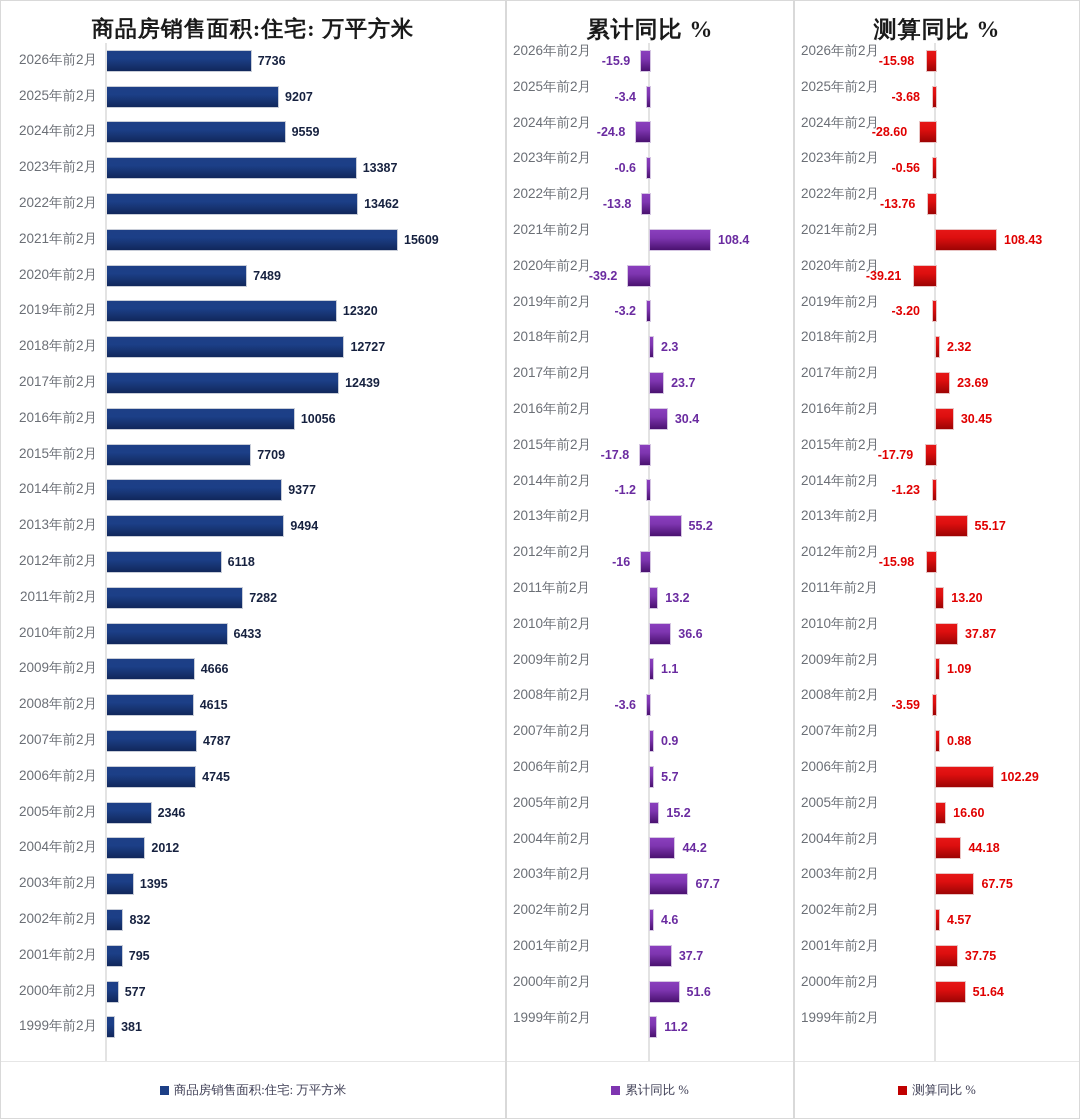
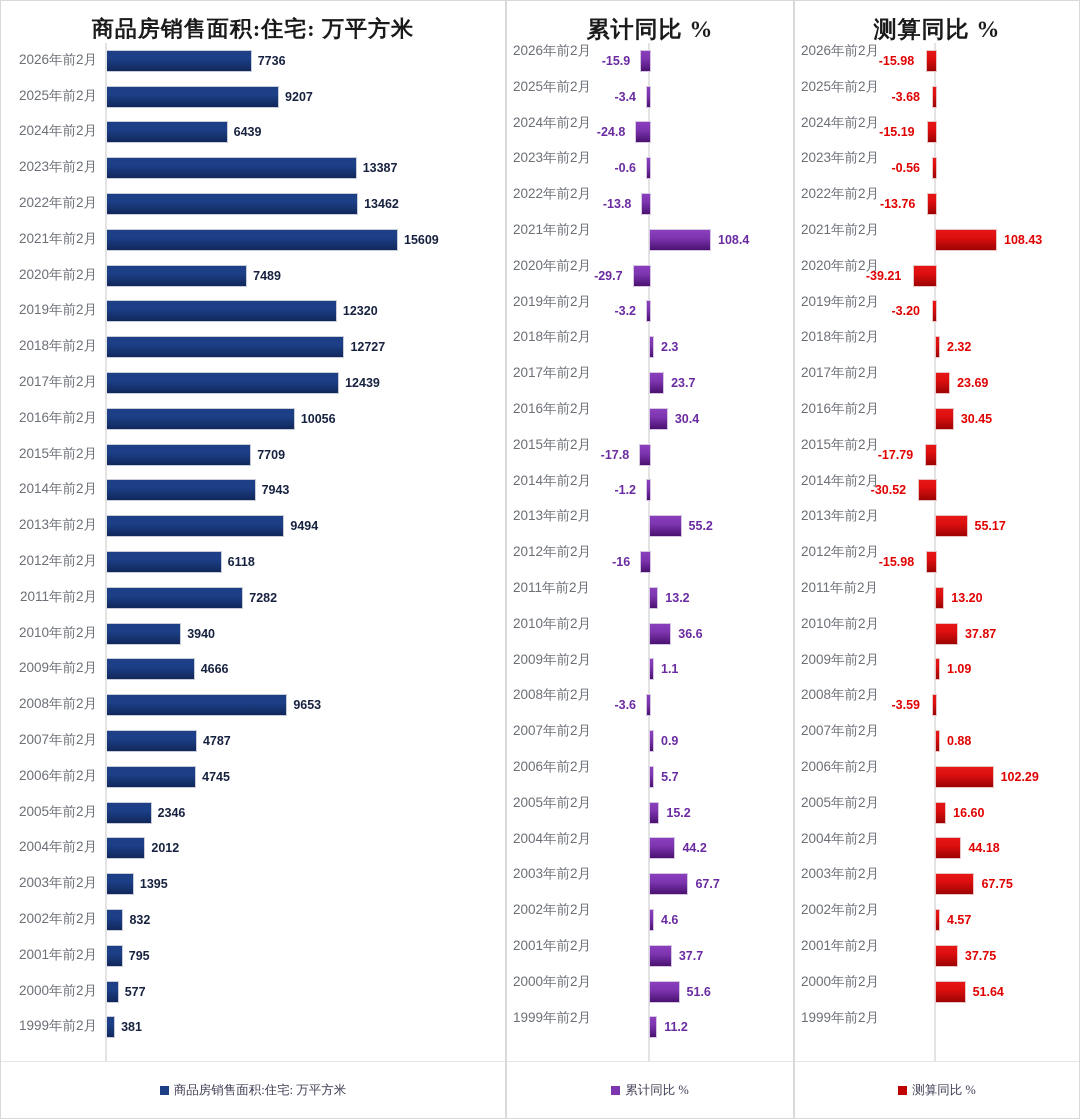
商品房销售面积:住宅: 万平方米/2024年前2月: 9559 -> 6439
商品房销售面积:住宅: 万平方米/2014年前2月: 9377 -> 7943
商品房销售面积:住宅: 万平方米/2010年前2月: 6433 -> 3940
商品房销售面积:住宅: 万平方米/2008年前2月: 4615 -> 9653
累计同比 %/2020年前2月: -39.2 -> -29.7
测算同比 %/2024年前2月: -28.60 -> -15.19
测算同比 %/2014年前2月: -1.23 -> -30.52
